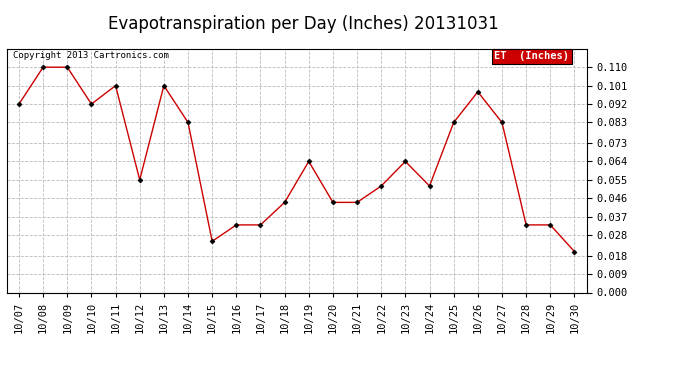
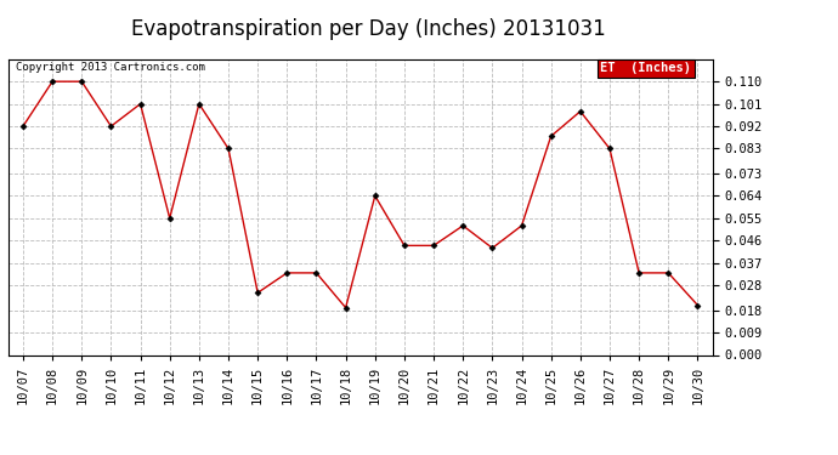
10/18: 0.044 -> 0.019
10/23: 0.064 -> 0.043
10/25: 0.083 -> 0.088
